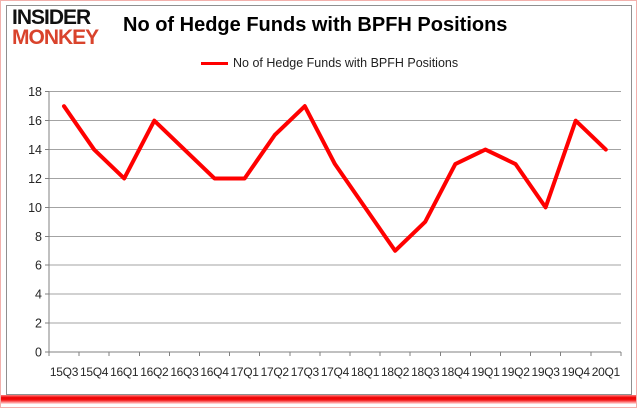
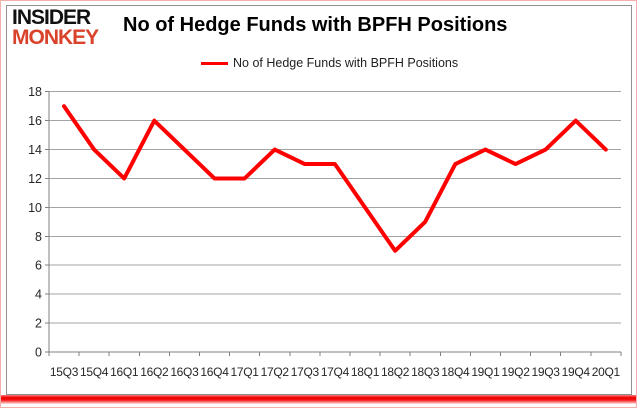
17Q2: 15 -> 14
17Q3: 17 -> 13
19Q3: 10 -> 14
